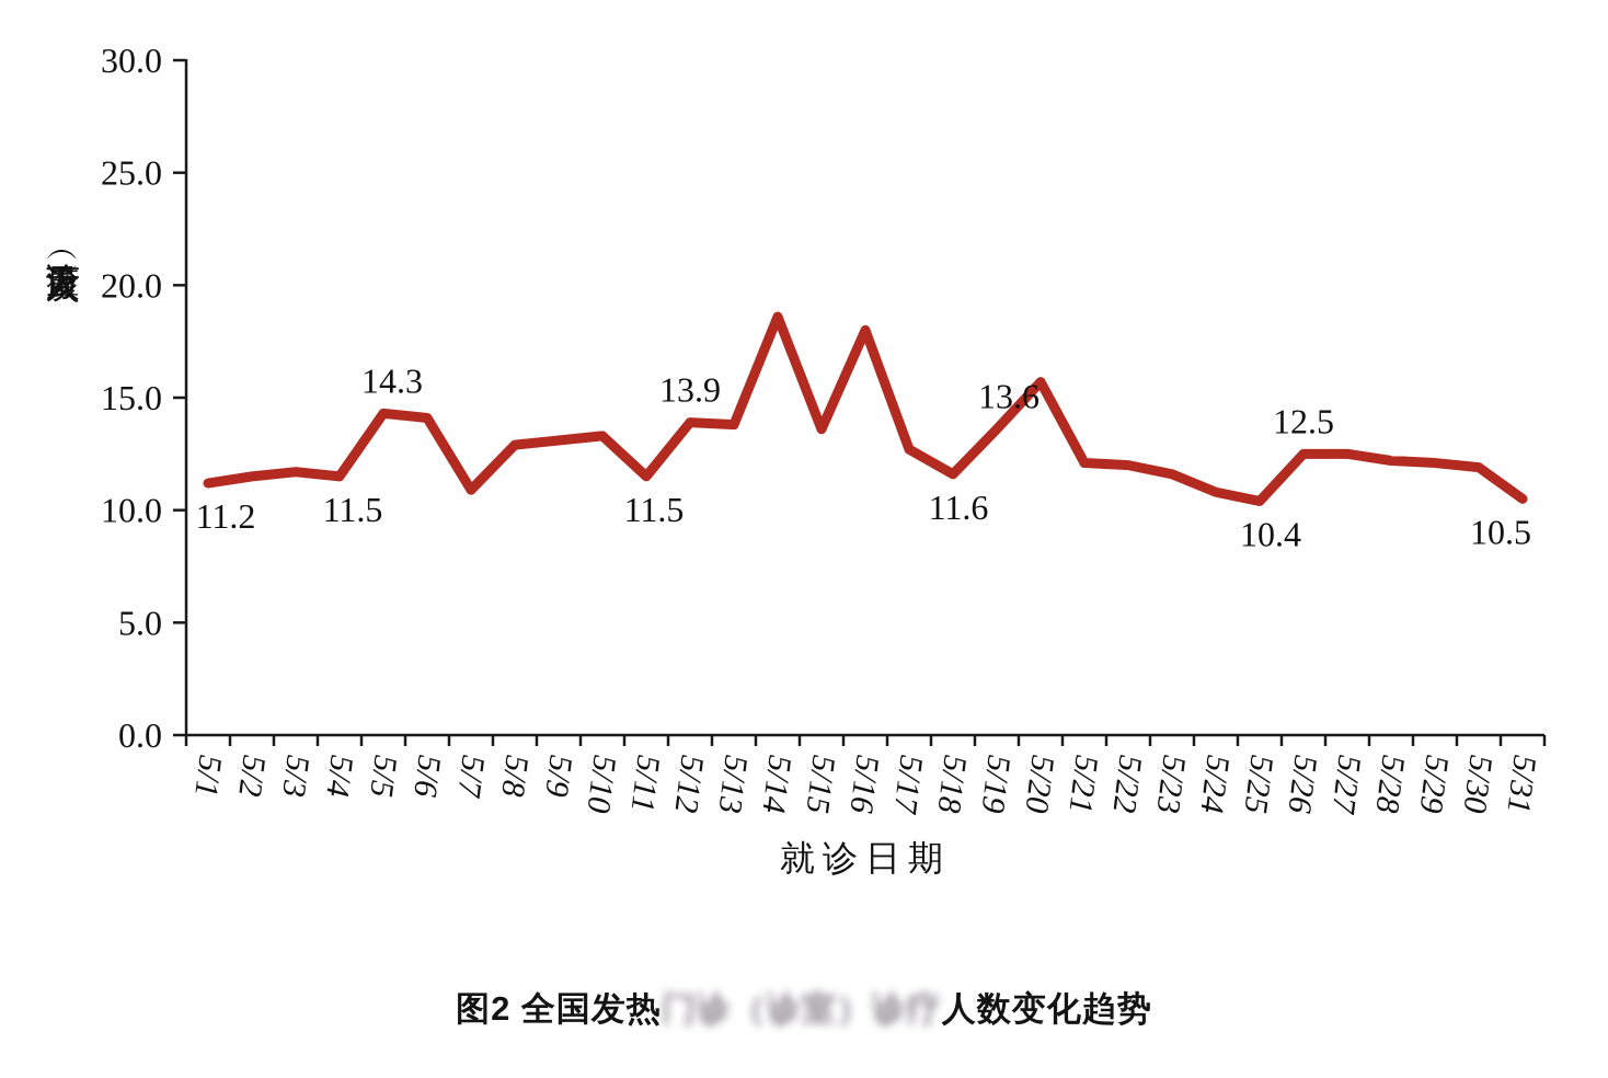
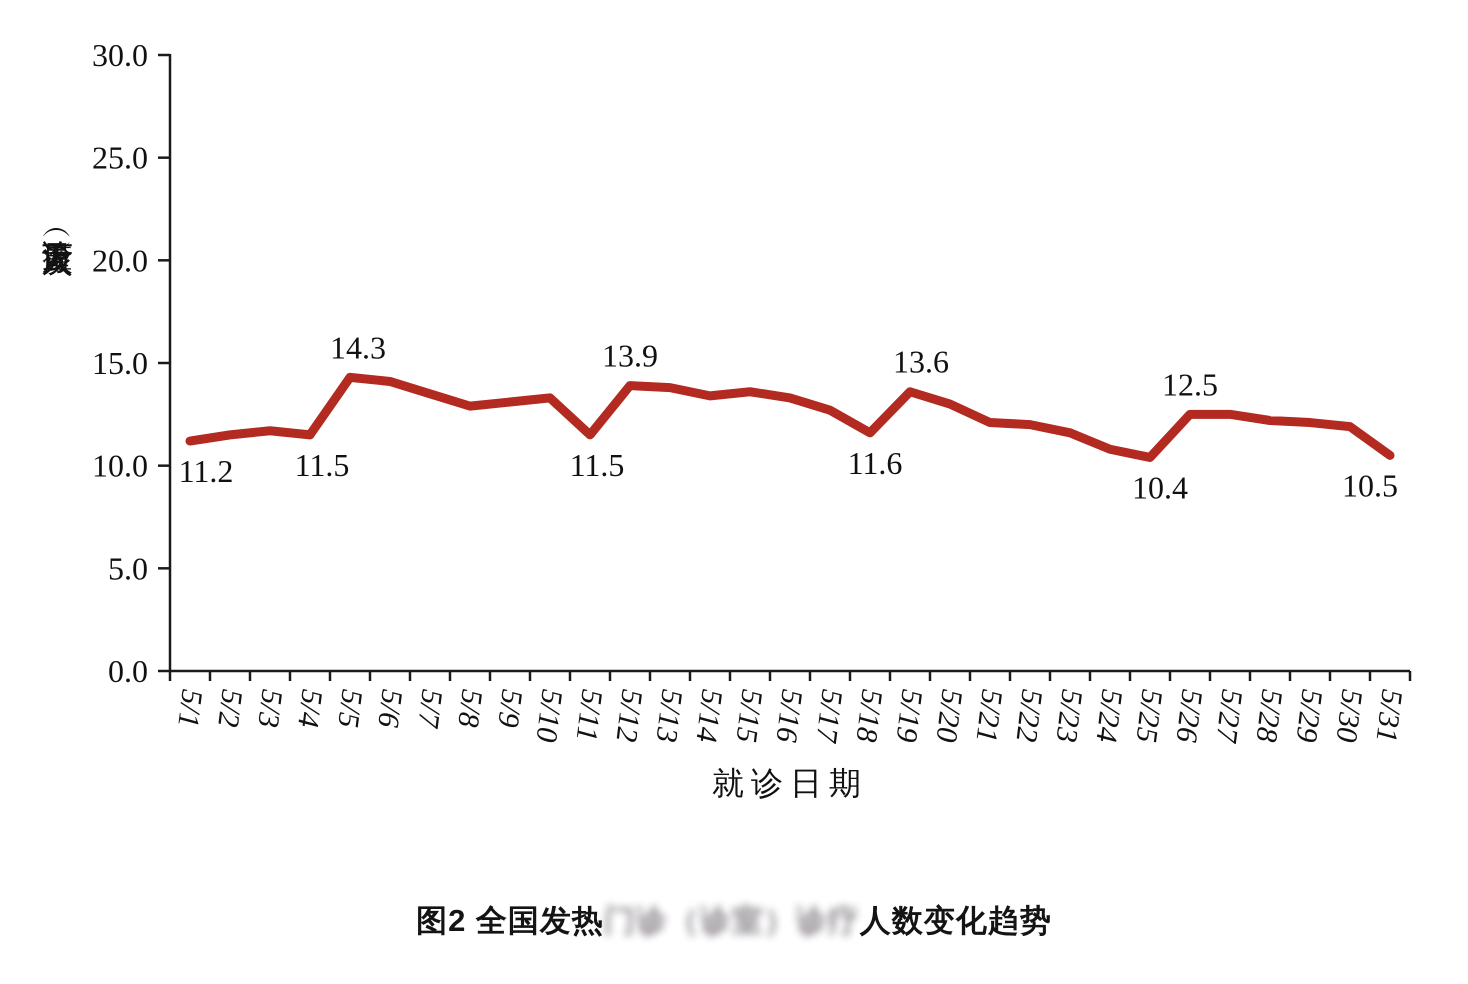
5/7: 10.9 -> 13.5
5/14: 18.6 -> 13.4
5/16: 18.0 -> 13.3
5/20: 15.7 -> 13.0
